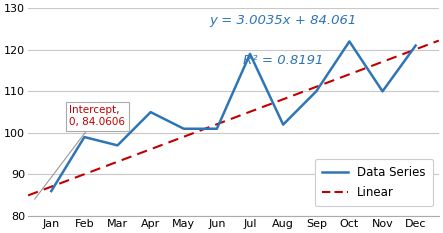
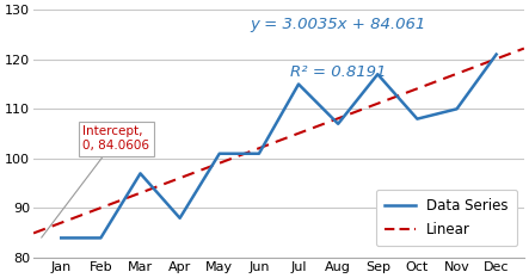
Data Series/Jan: 86 -> 84
Data Series/Feb: 99 -> 84
Data Series/Apr: 105 -> 88
Data Series/Jul: 119 -> 115
Data Series/Aug: 102 -> 107
Data Series/Sep: 110 -> 117
Data Series/Oct: 122 -> 108
